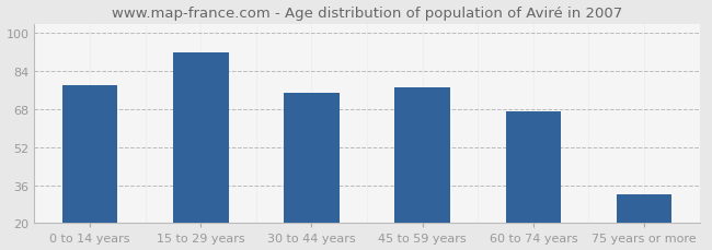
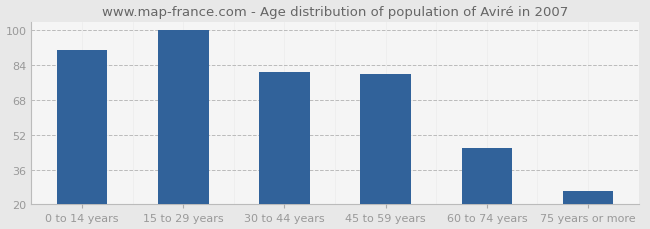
0 to 14 years: 78 -> 91
15 to 29 years: 92 -> 100
30 to 44 years: 75 -> 81
45 to 59 years: 77 -> 80
60 to 74 years: 67 -> 46
75 years or more: 32 -> 26
